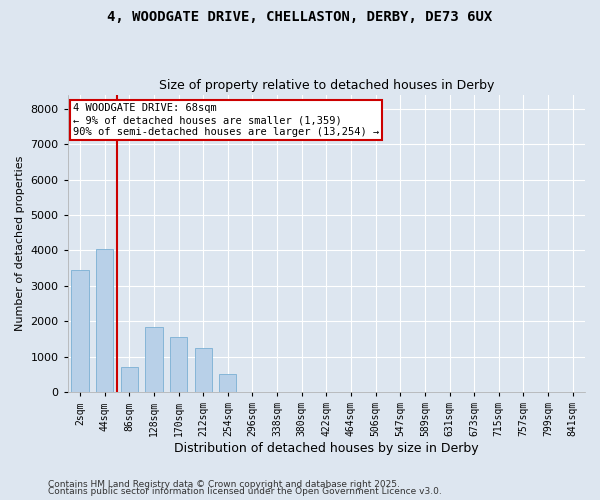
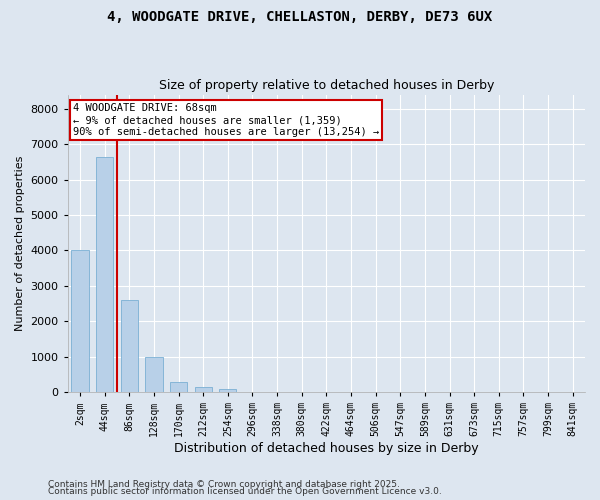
2sqm: 3450 -> 4000
44sqm: 4050 -> 6650
86sqm: 700 -> 2600
128sqm: 1850 -> 1000
170sqm: 1550 -> 300
212sqm: 1250 -> 150
254sqm: 500 -> 80
